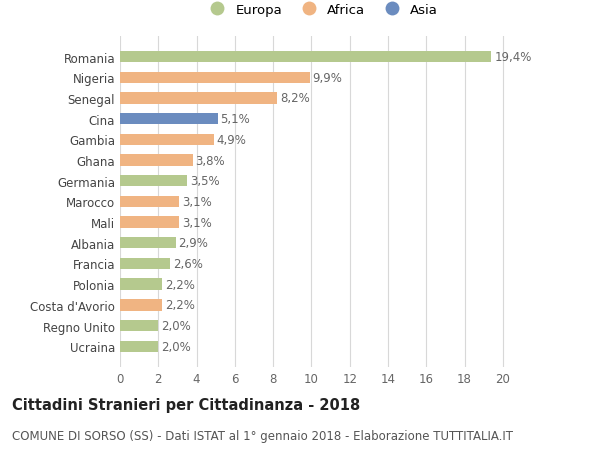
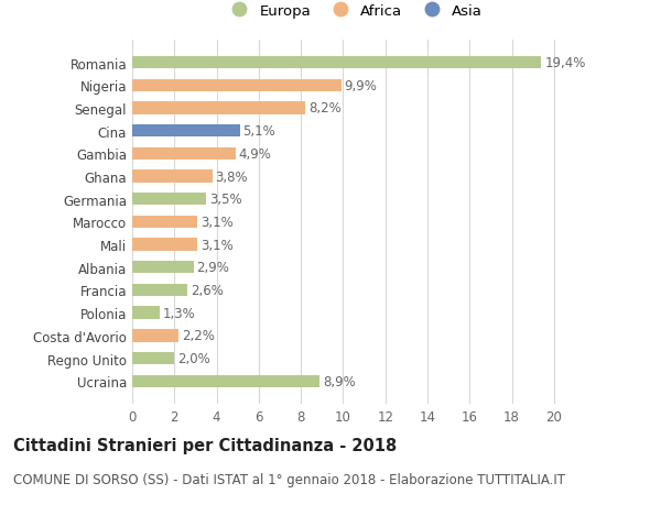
Polonia: 2,2% -> 1,3%
Ucraina: 2,0% -> 8,9%
